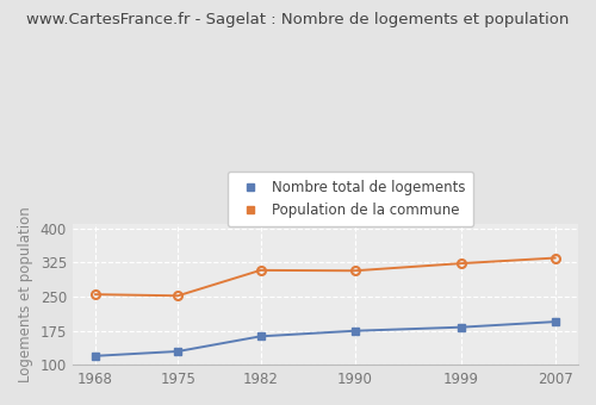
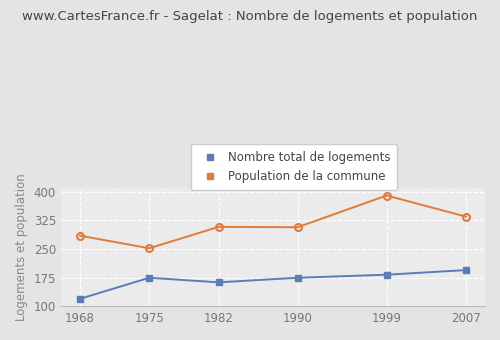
Population de la commune/1968: 255 -> 285
Nombre total de logements/1975: 130 -> 175
Population de la commune/1999: 323 -> 390
